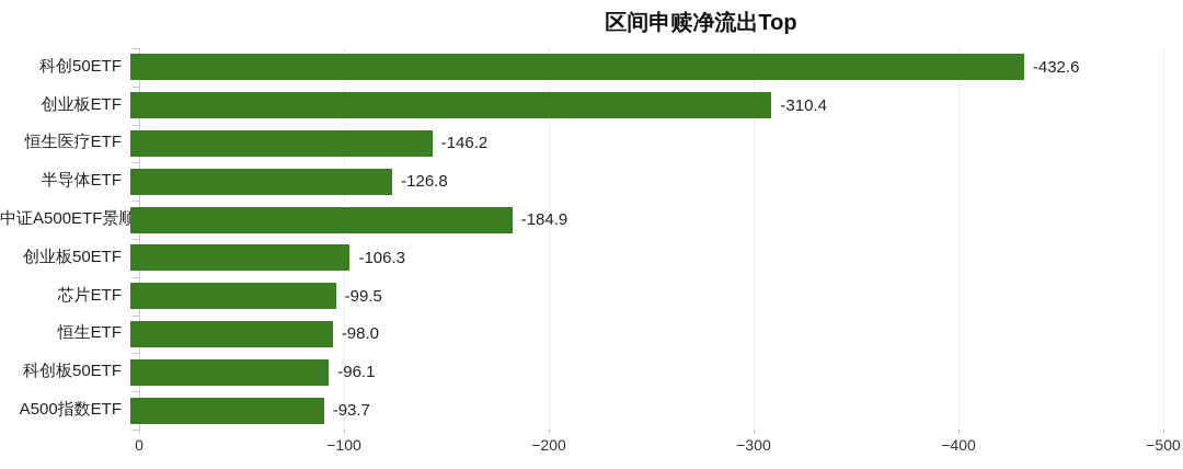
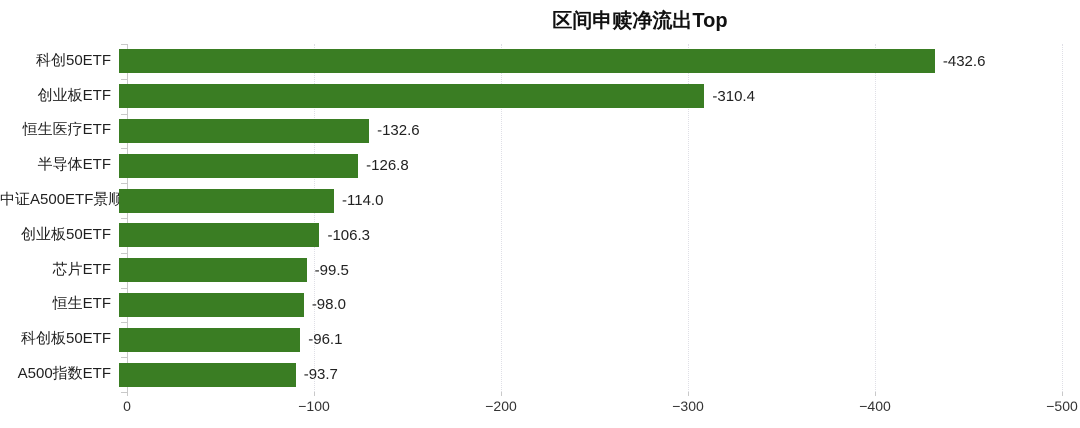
恒生医疗ETF: -146.2 -> -132.6
中证A500ETF景顺: -184.9 -> -114.0
